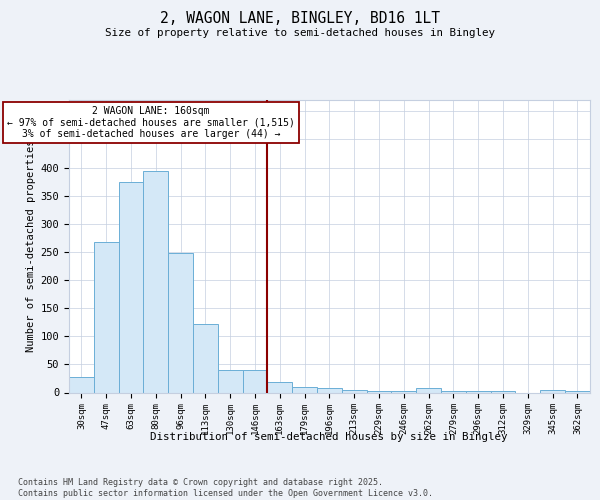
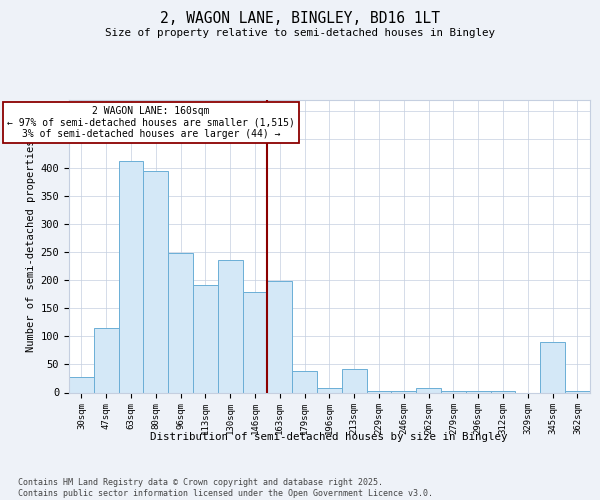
47sqm: 268 -> 114
63sqm: 375 -> 412
113sqm: 122 -> 192
130sqm: 40 -> 236
146sqm: 40 -> 178
163sqm: 18 -> 198
179sqm: 10 -> 38
213sqm: 5 -> 42
345sqm: 5 -> 90
